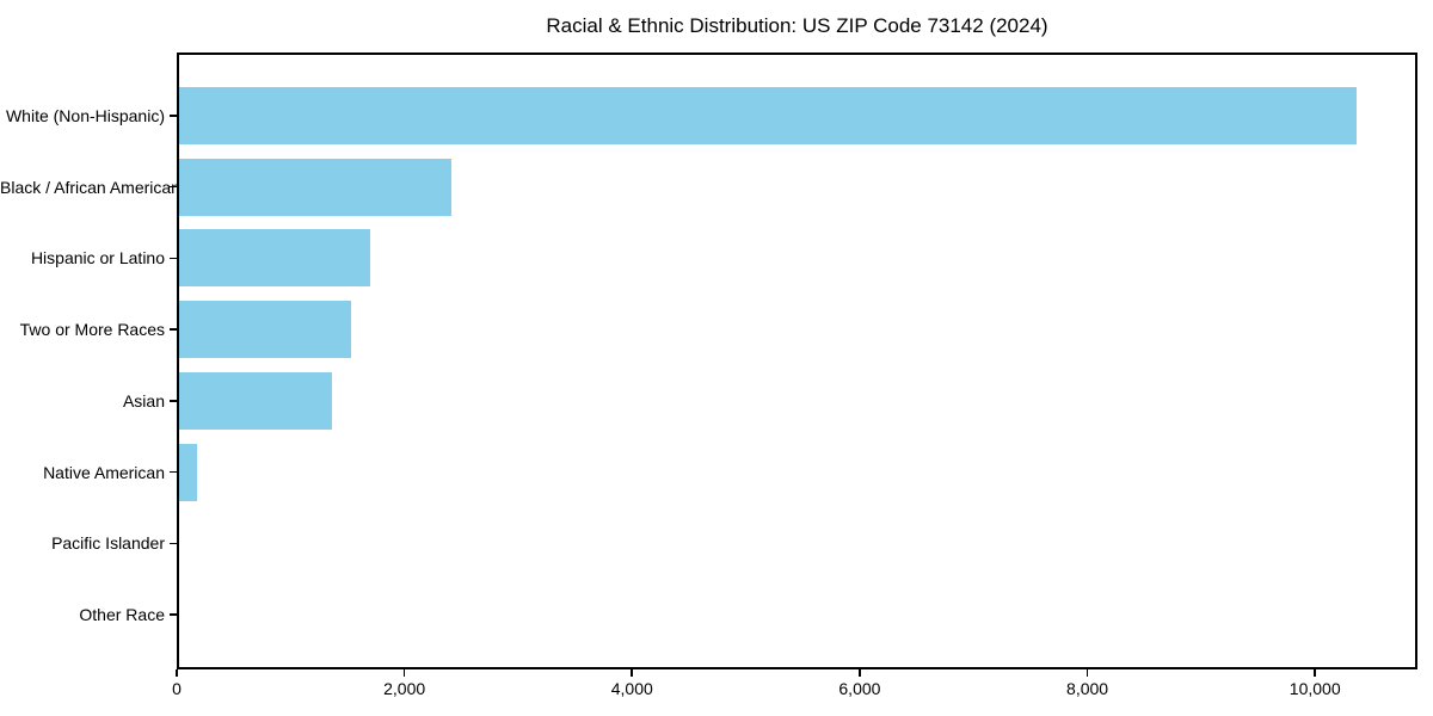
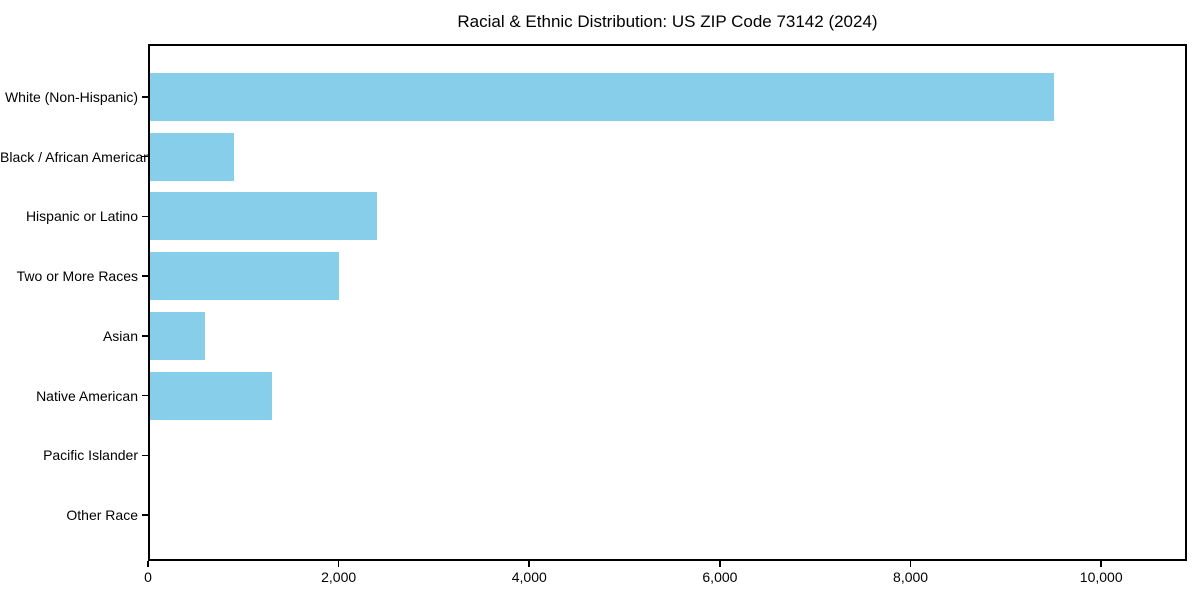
White (Non-Hispanic): 10400 -> 9500
Black / African American: 2400 -> 900
Hispanic or Latino: 1700 -> 2400
Two or More Races: 1500 -> 2000
Asian: 1400 -> 600
Native American: 200 -> 1300
